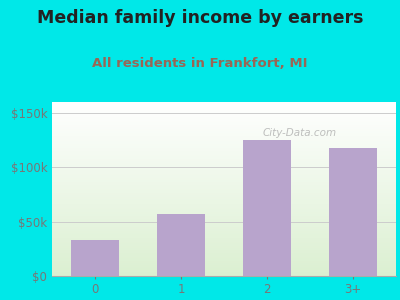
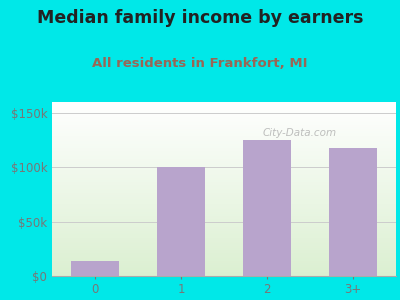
0: $33k -> $14k
1: $57k -> $100k
